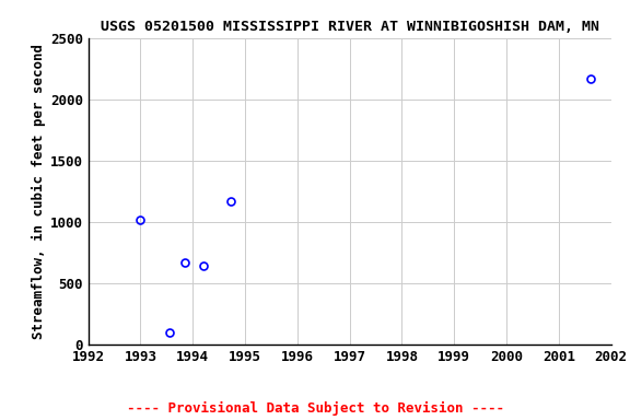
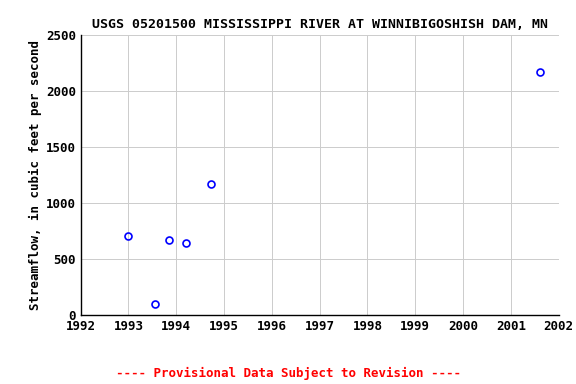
1993: 1020 -> 700
